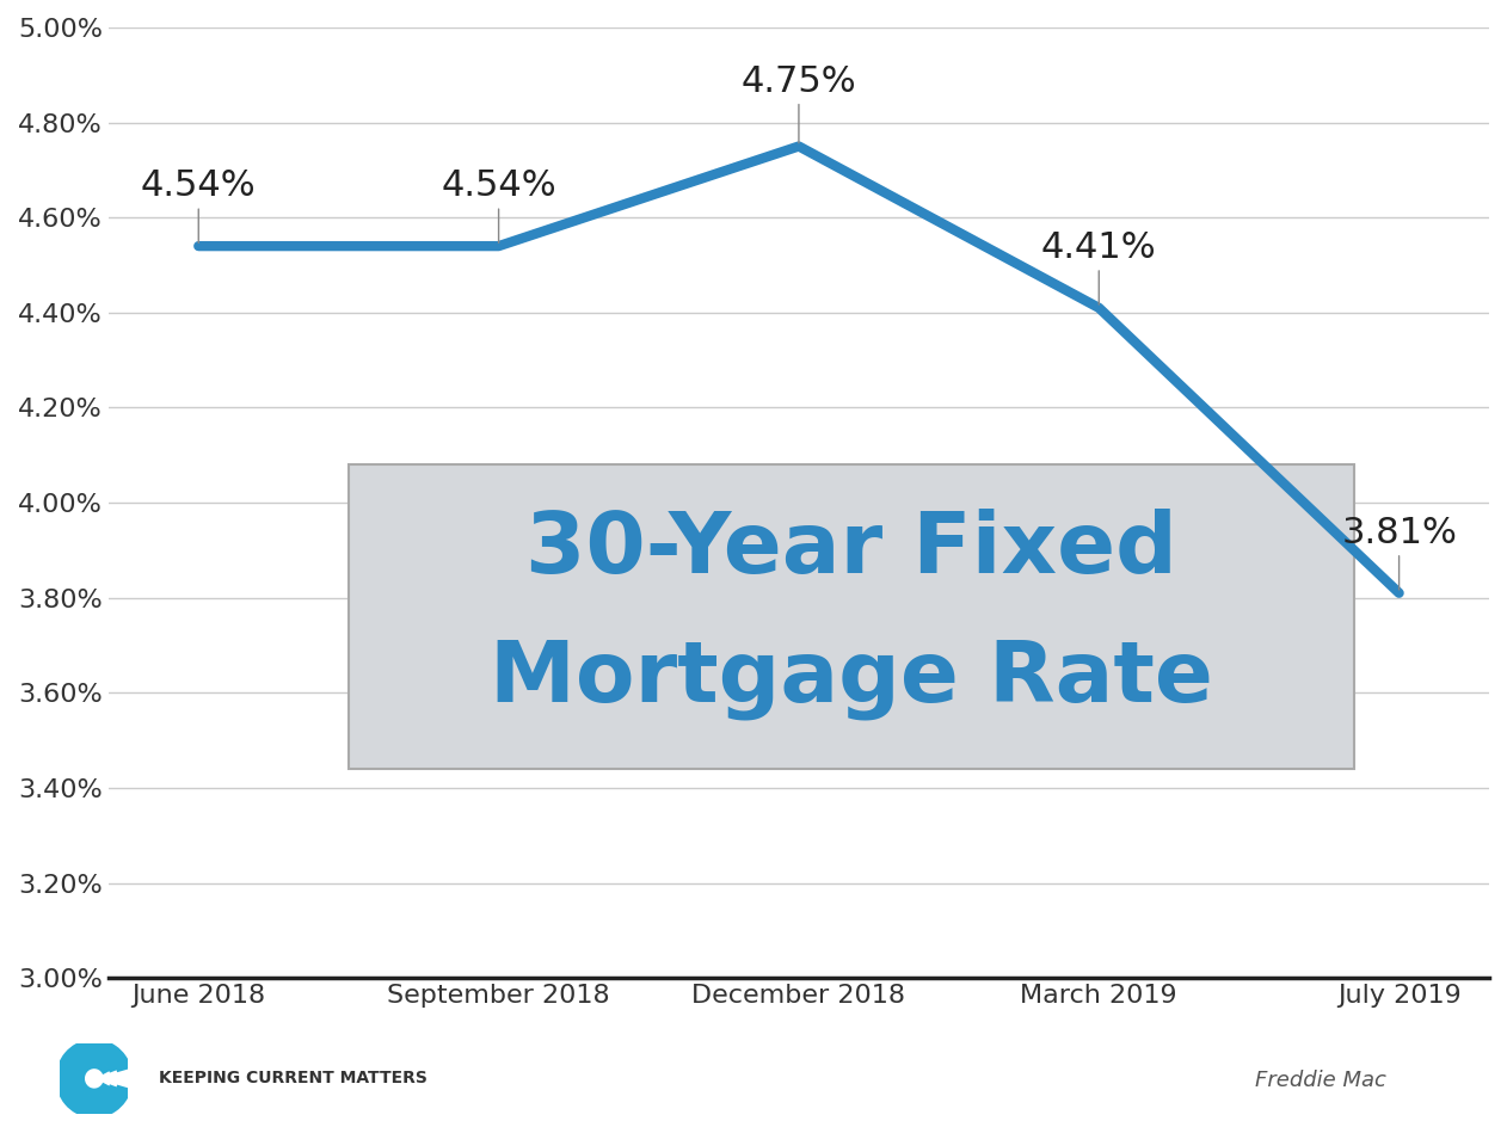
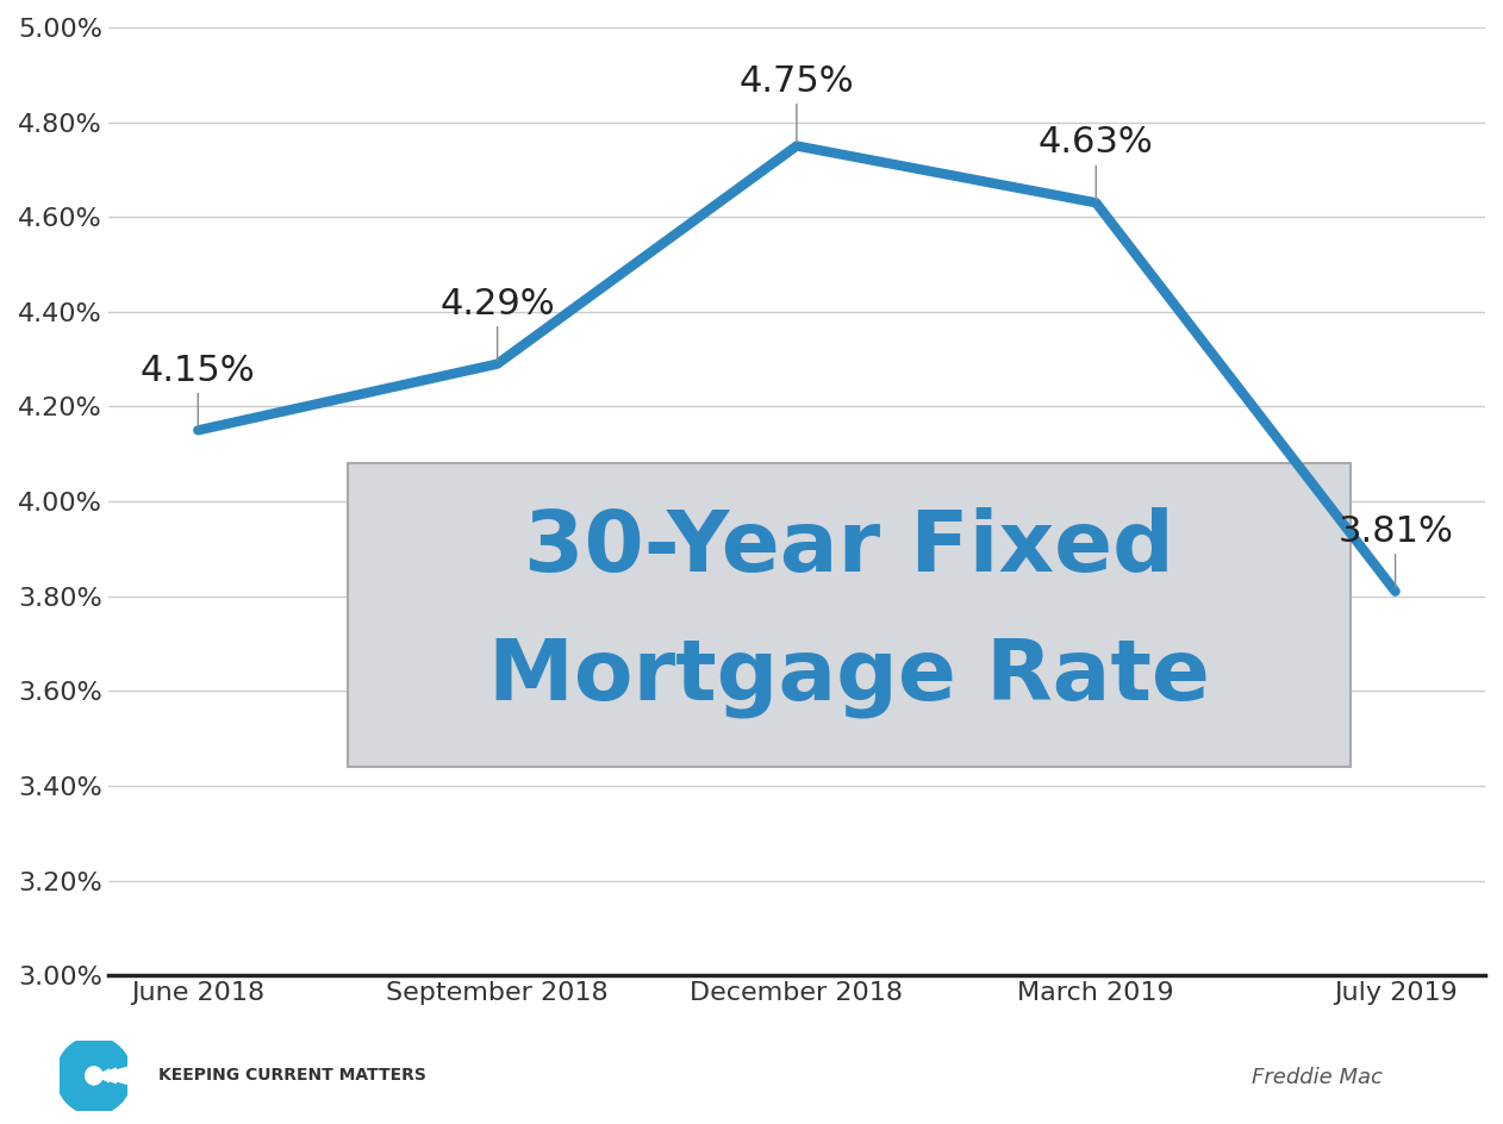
June 2018: 4.54% -> 4.15%
September 2018: 4.54% -> 4.29%
March 2019: 4.41% -> 4.63%
